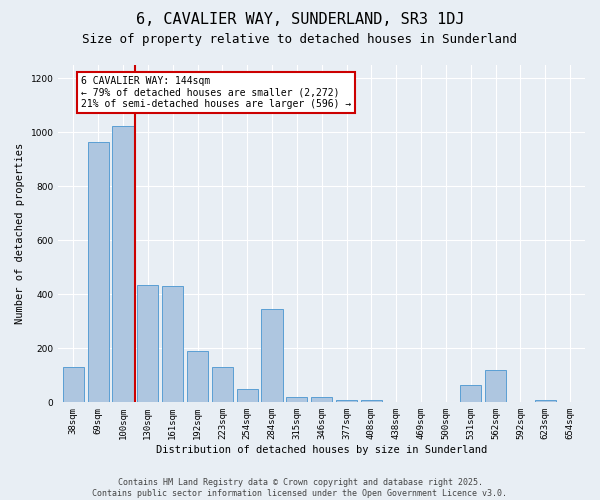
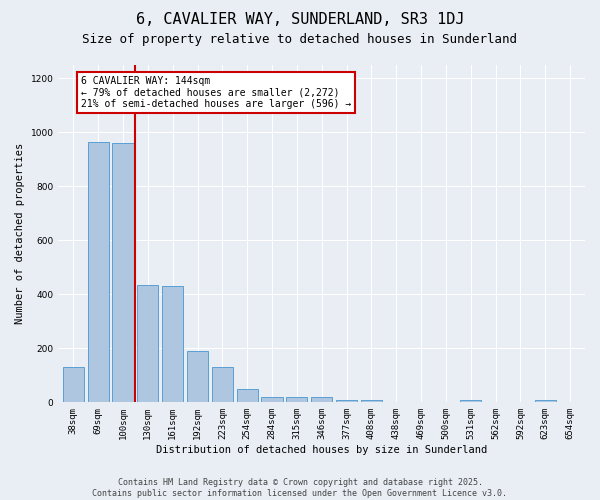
100sqm: 1025 -> 960
284sqm: 345 -> 20
531sqm: 65 -> 8
562sqm: 120 -> 2
